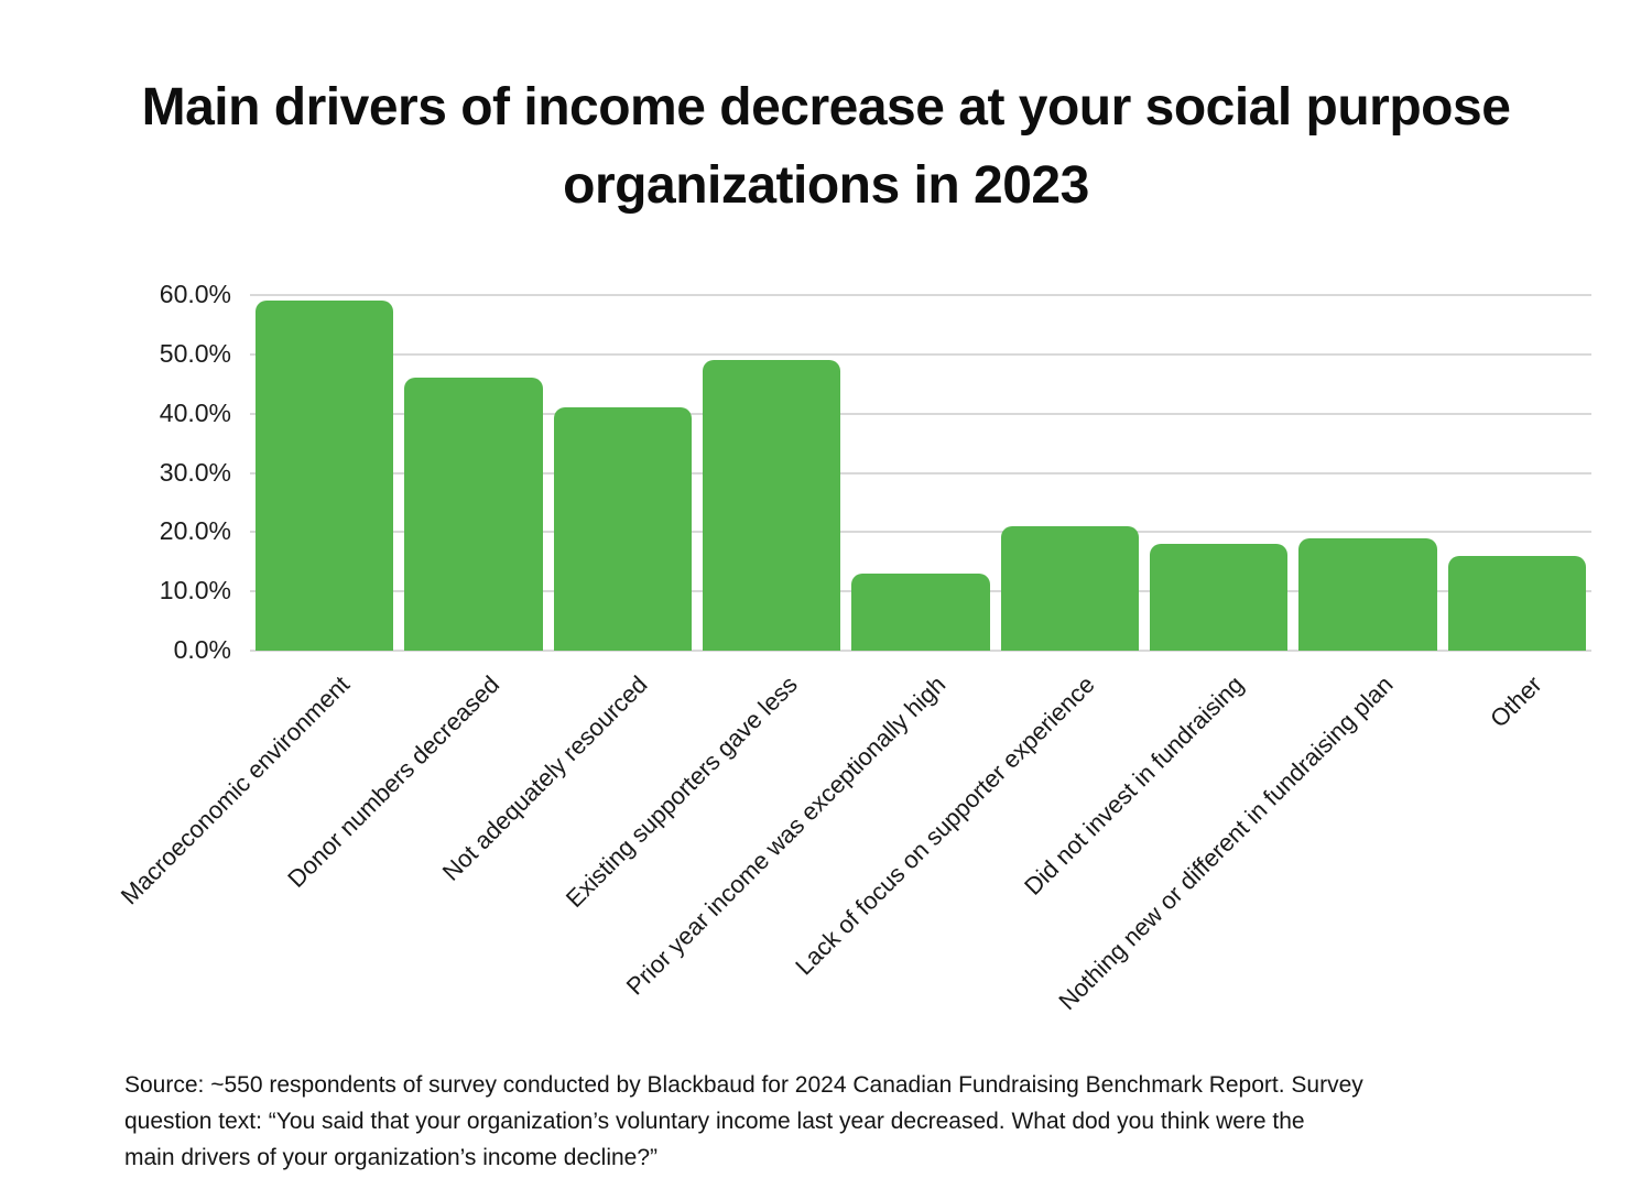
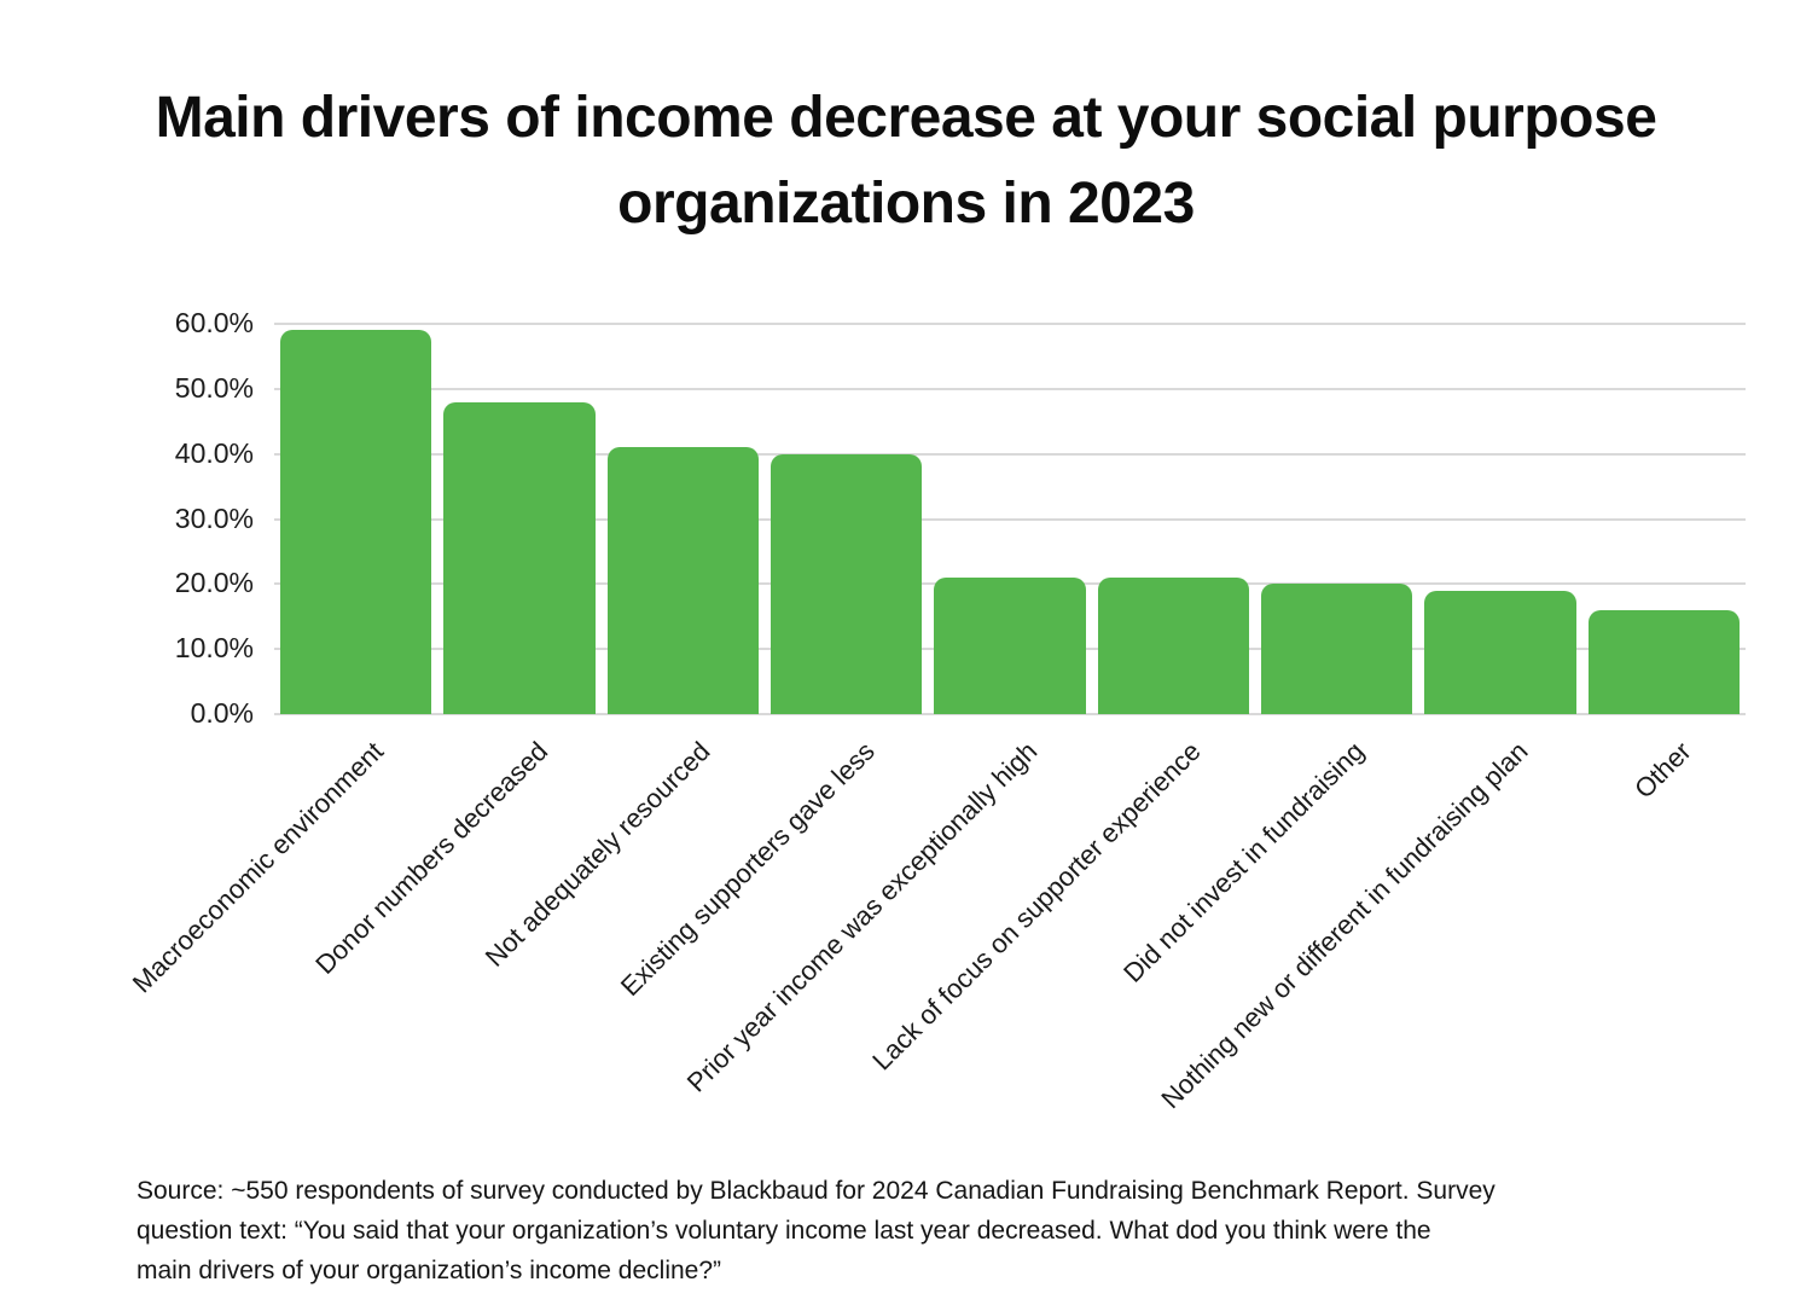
Donor numbers decreased: 46% -> 48%
Existing supporters gave less: 49% -> 40%
Prior year income was exceptionally high: 13% -> 21%
Did not invest in fundraising: 18% -> 20%
